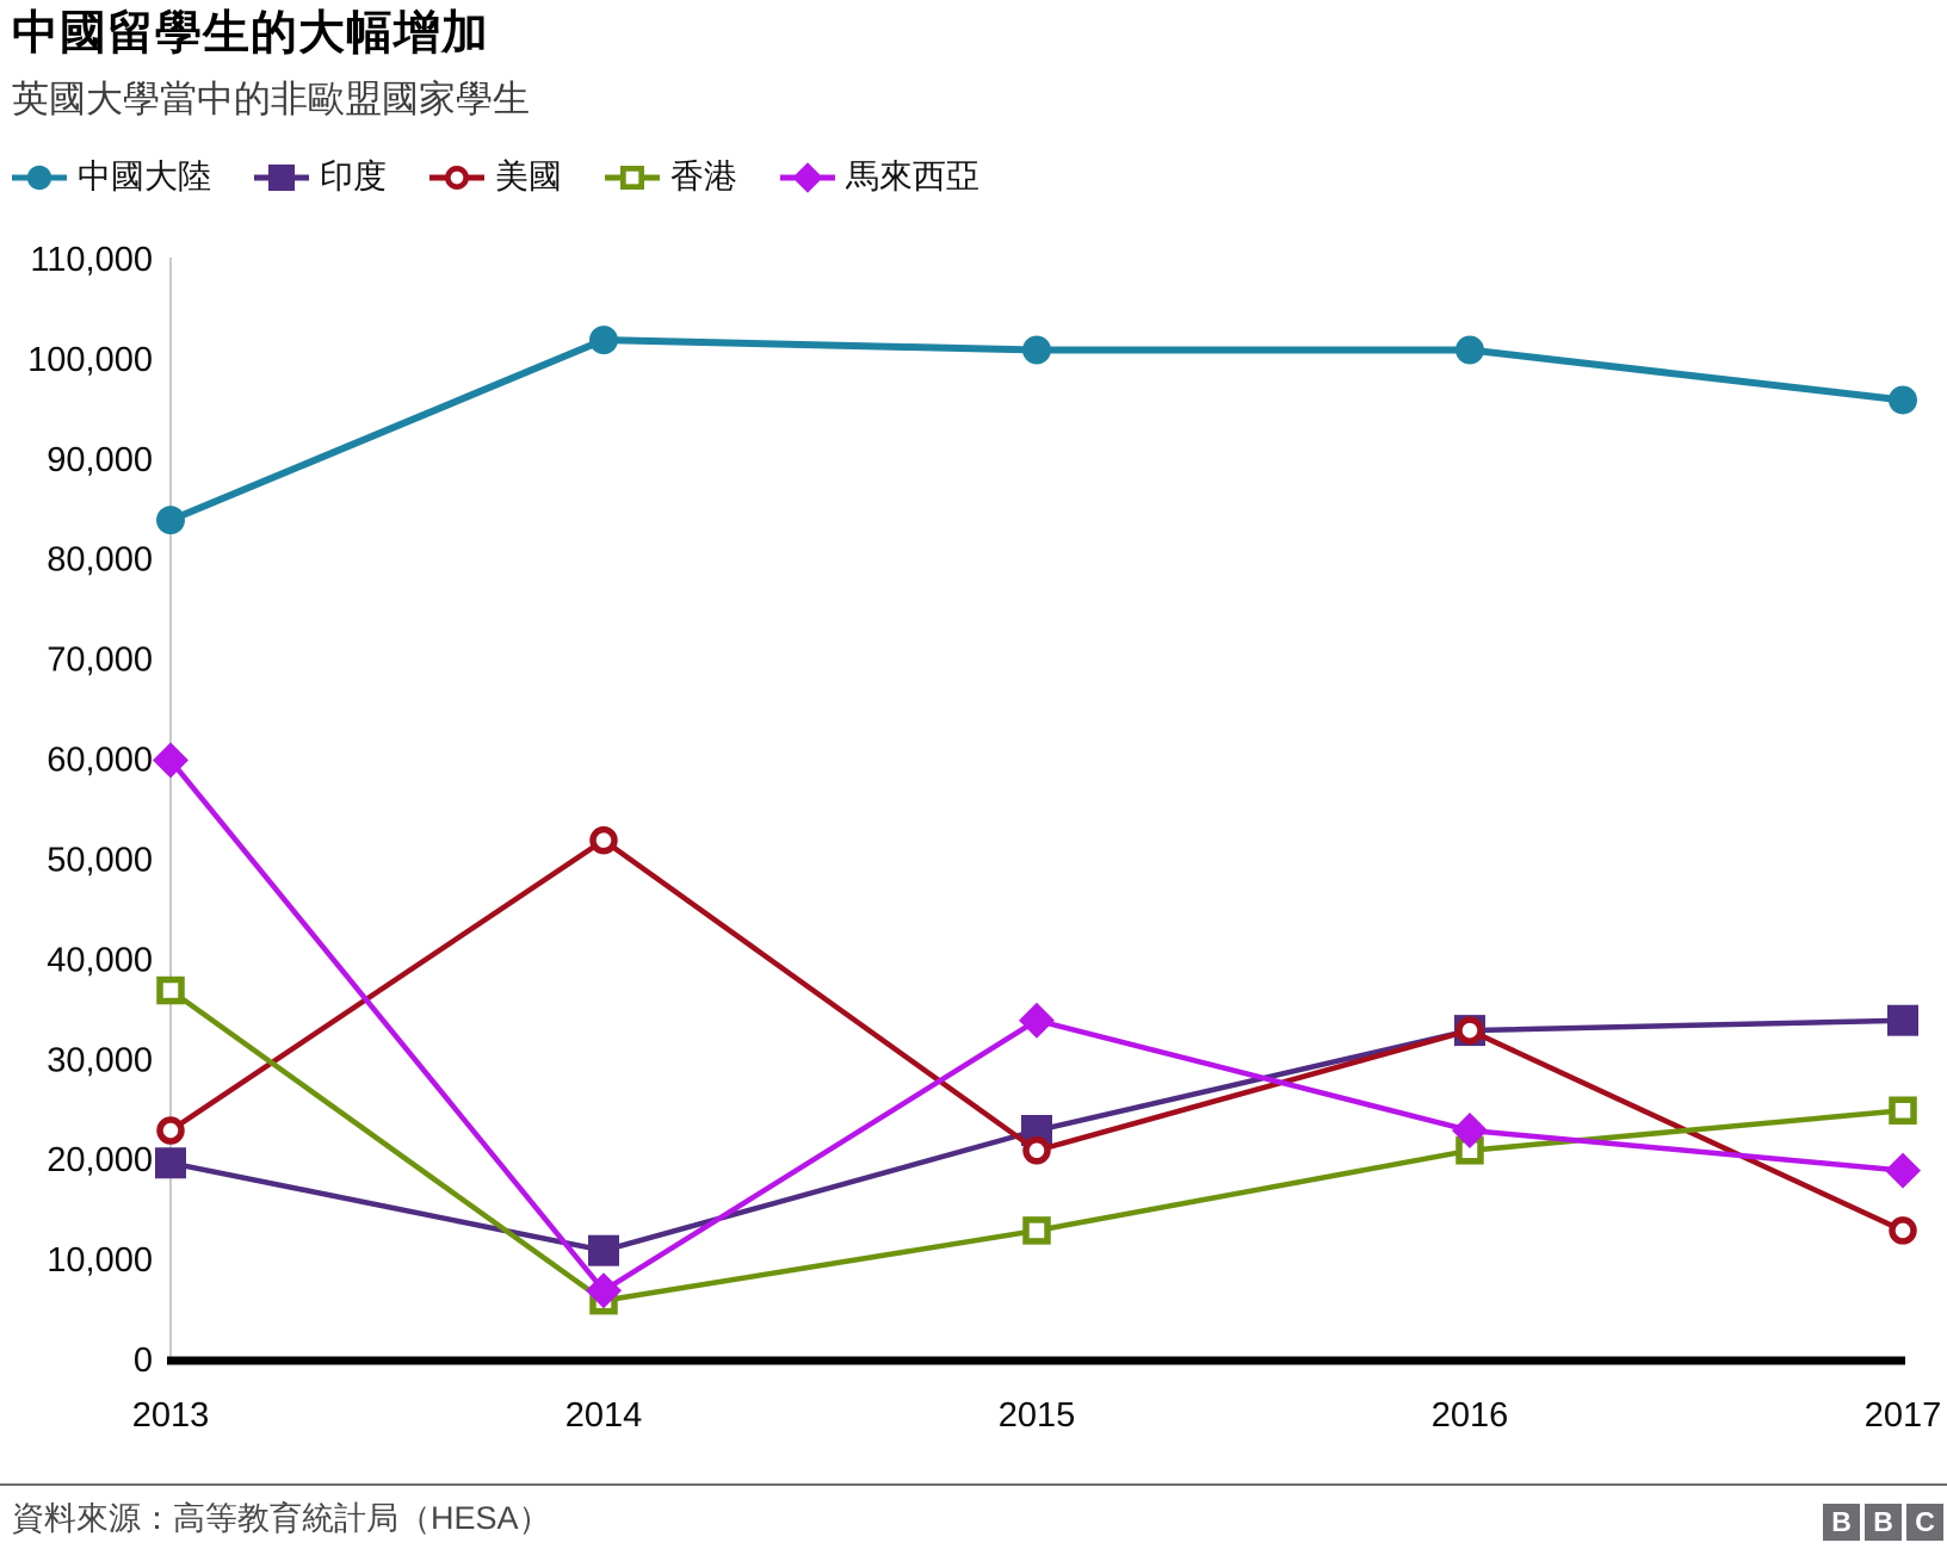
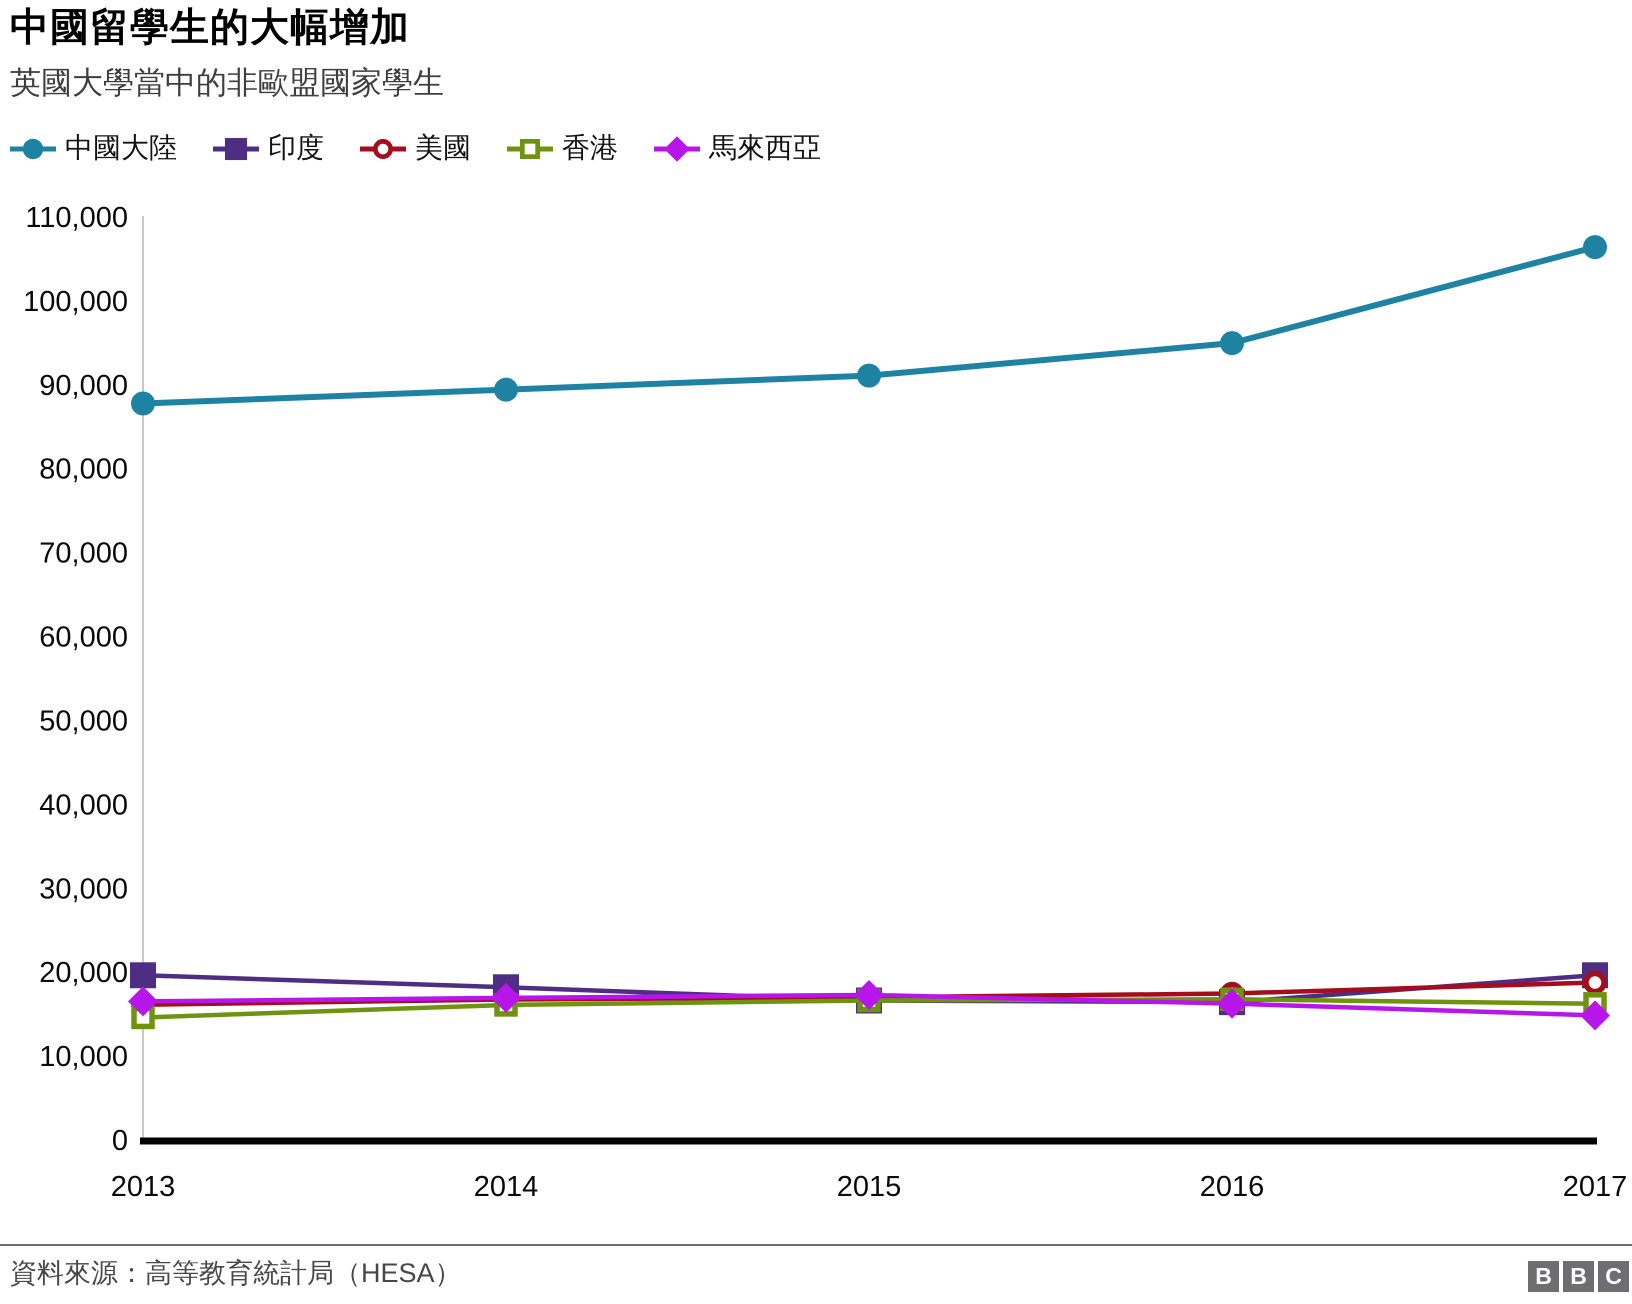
中國大陸/2013: 84000 -> 88000
美國/2013: 23000 -> 16000
香港/2013: 37000 -> 15000
馬來西亞/2013: 60000 -> 17000
中國大陸/2014: 102000 -> 90000
印度/2014: 11000 -> 18000
美國/2014: 52000 -> 17000
香港/2014: 6000 -> 16000
馬來西亞/2014: 7000 -> 17000
中國大陸/2015: 101000 -> 91000
印度/2015: 23000 -> 17000
美國/2015: 21000 -> 17000
香港/2015: 13000 -> 17000
馬來西亞/2015: 34000 -> 17000
中國大陸/2016: 101000 -> 95000
印度/2016: 33000 -> 17000
美國/2016: 33000 -> 18000
香港/2016: 21000 -> 17000
馬來西亞/2016: 23000 -> 16000
中國大陸/2017: 96000 -> 107000
印度/2017: 34000 -> 20000
美國/2017: 13000 -> 19000
香港/2017: 25000 -> 16000
馬來西亞/2017: 19000 -> 15000
